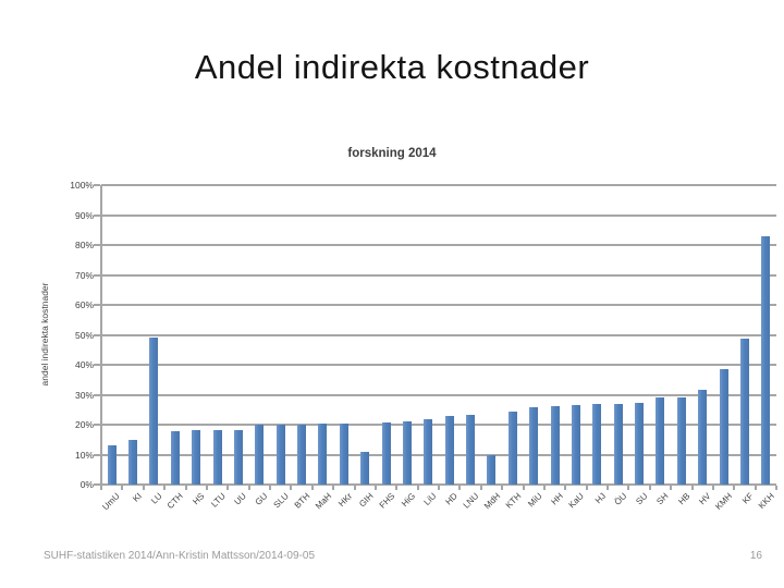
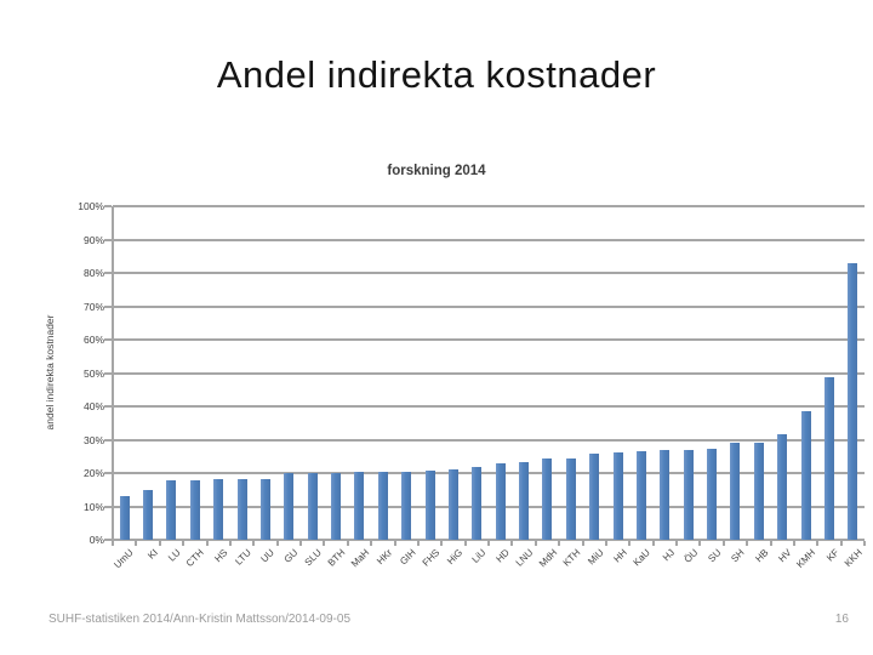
LU: 49% -> 18%
GIH: 11% -> 20%
MdH: 10% -> 24%
